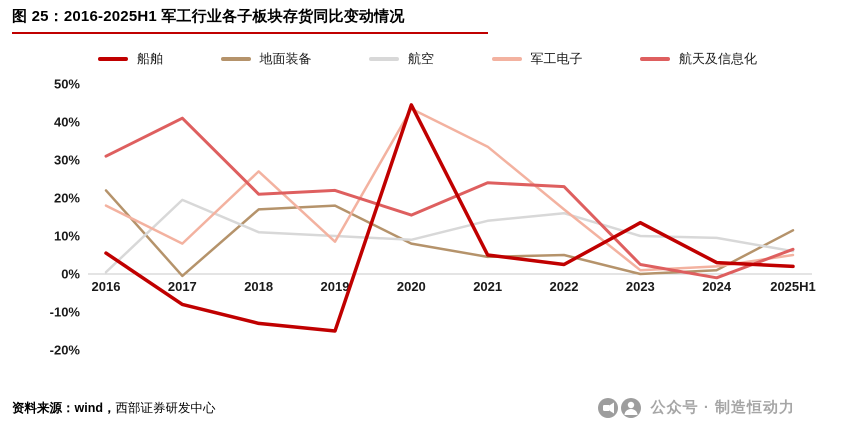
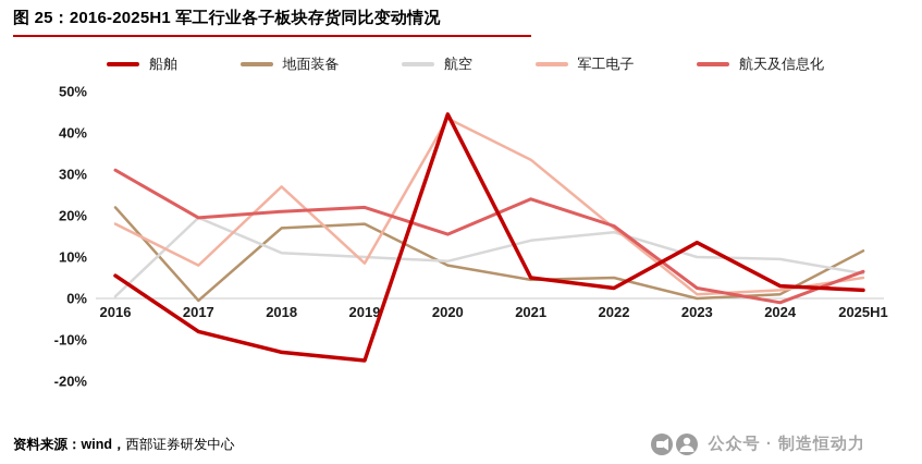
航天及信息化/2017: 41% -> 20%
航天及信息化/2022: 23% -> 18%
